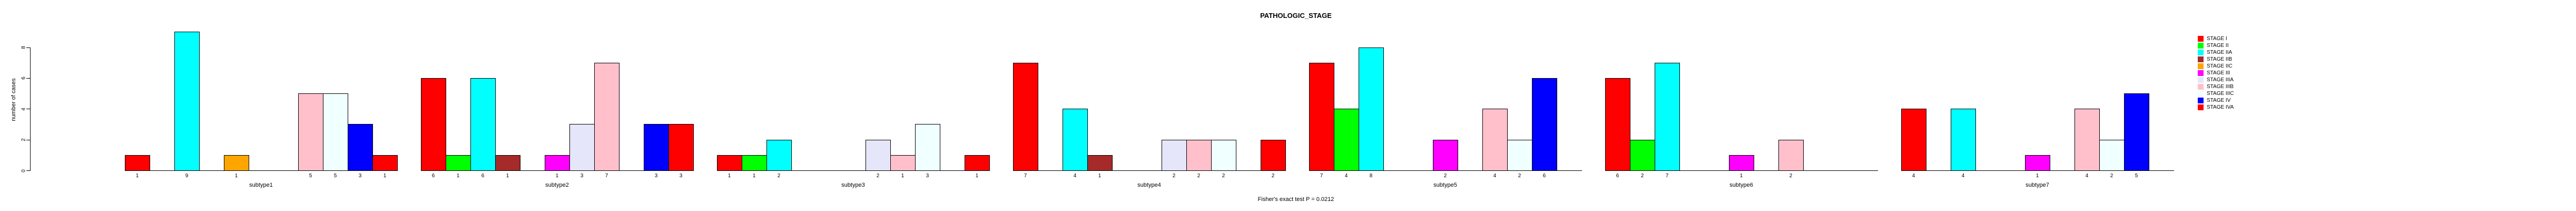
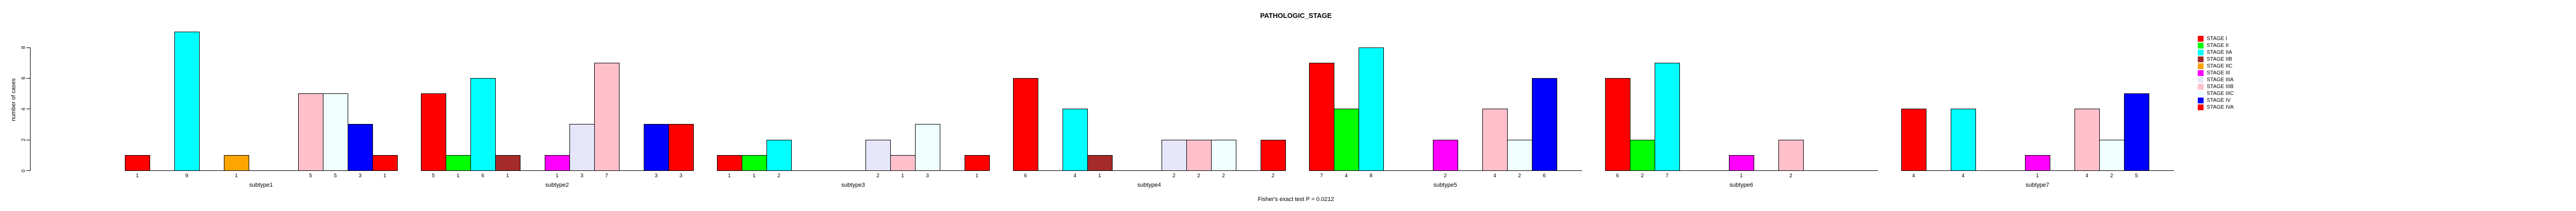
STAGE I/subtype2: 6 -> 5
STAGE I/subtype4: 7 -> 6
